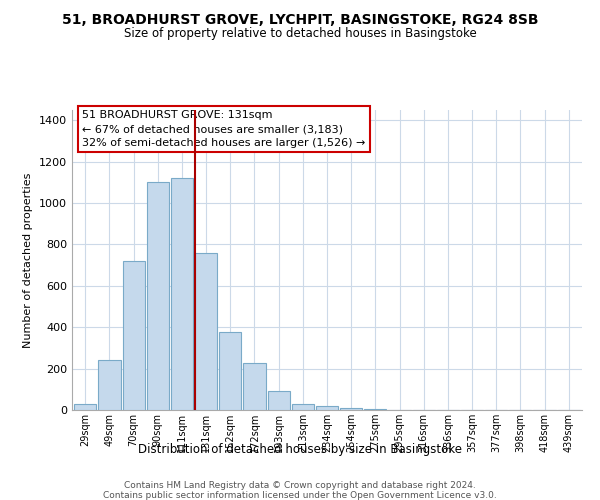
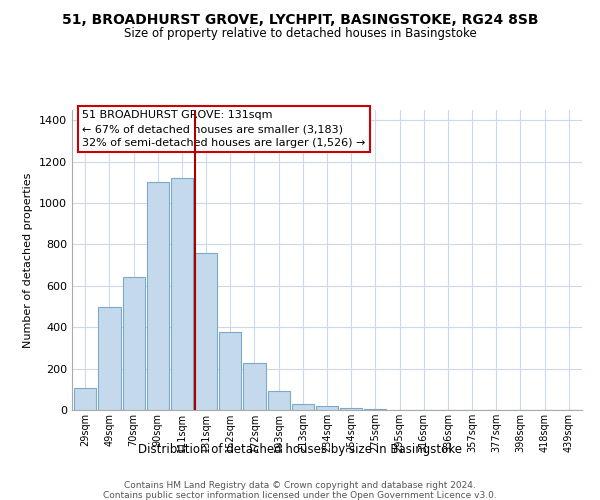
29sqm: 30 -> 105
49sqm: 240 -> 500
70sqm: 720 -> 645
